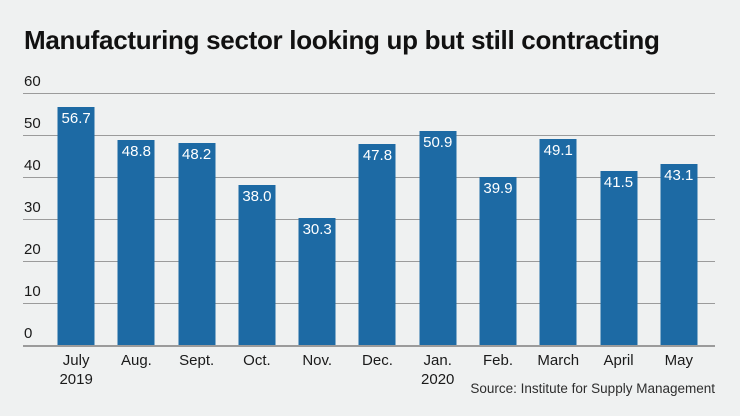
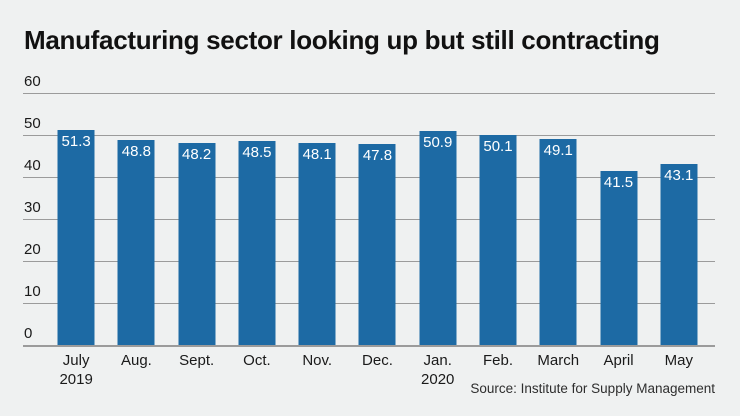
July 2019: 56.7 -> 51.3
Oct.: 38.0 -> 48.5
Nov.: 30.3 -> 48.1
Feb.: 39.9 -> 50.1
